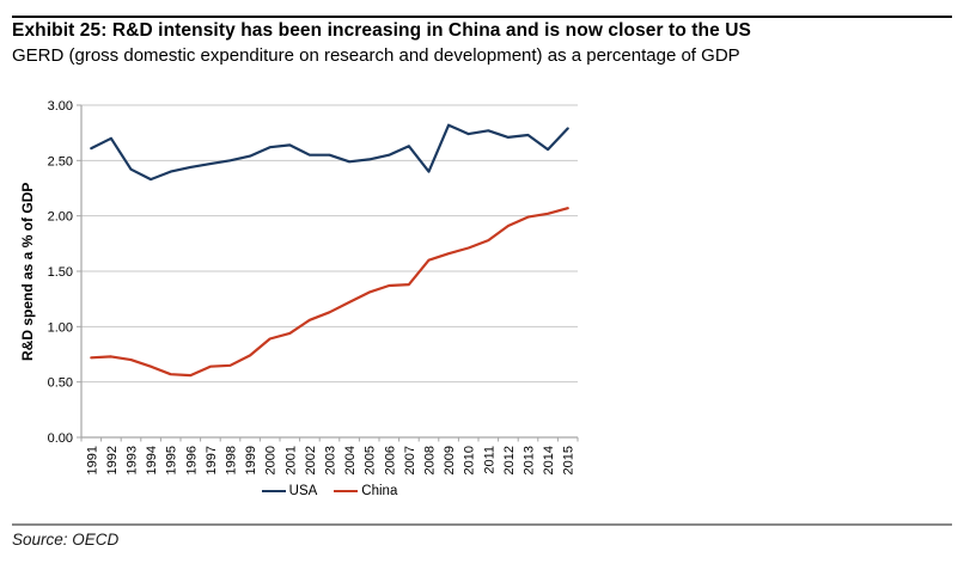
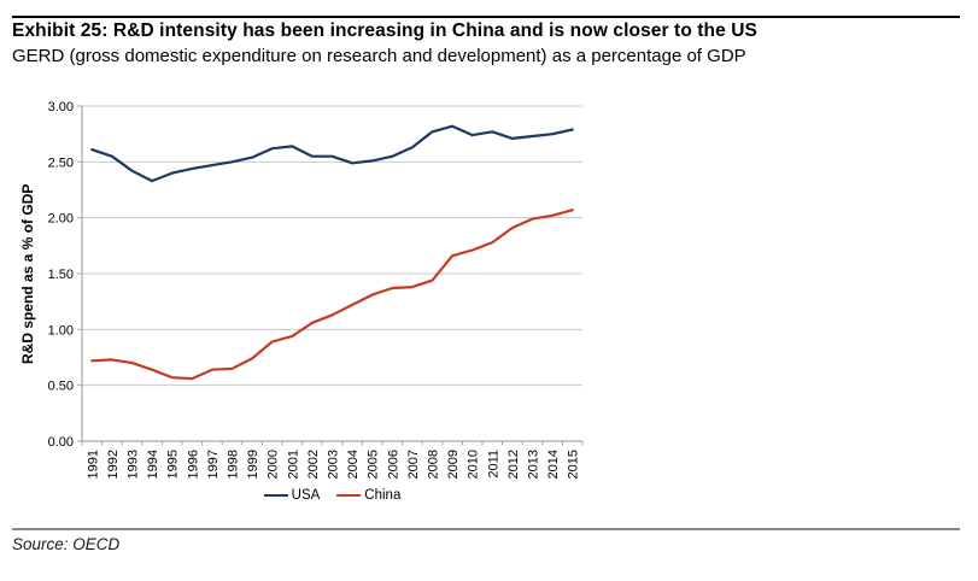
USA/1992: 2.7 -> 2.5
USA/2008: 2.4 -> 2.8
China/2008: 1.6 -> 1.4
USA/2014: 2.6 -> 2.8
